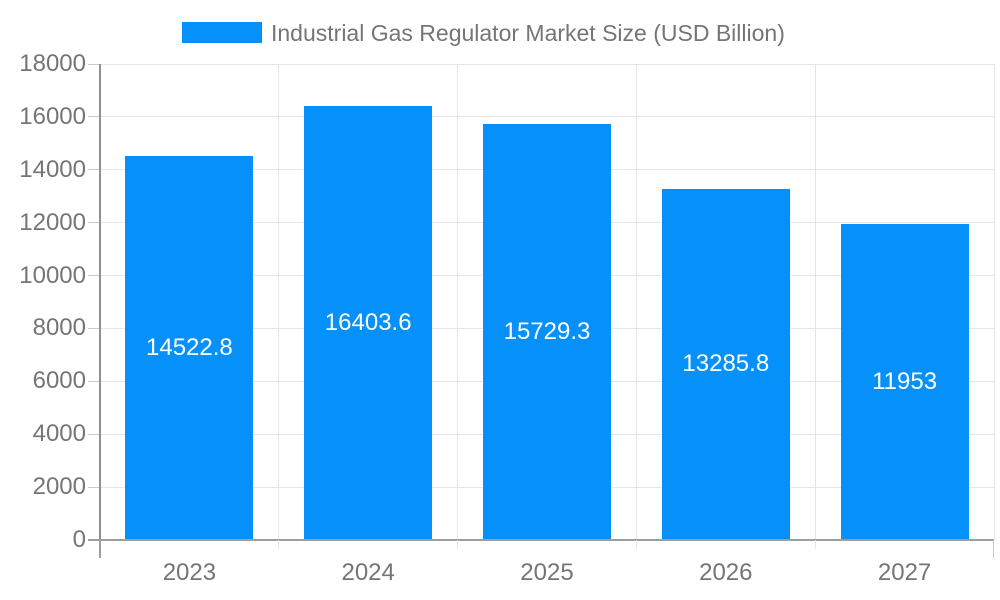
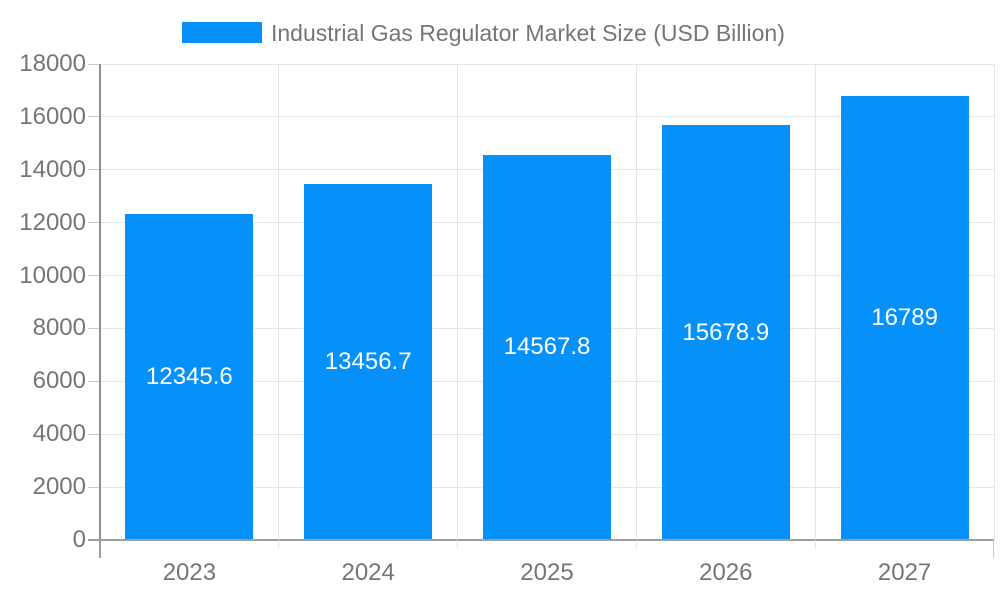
2023: 14522.8 -> 12345.6
2024: 16403.6 -> 13456.7
2025: 15729.3 -> 14567.8
2026: 13285.8 -> 15678.9
2027: 11953 -> 16789
